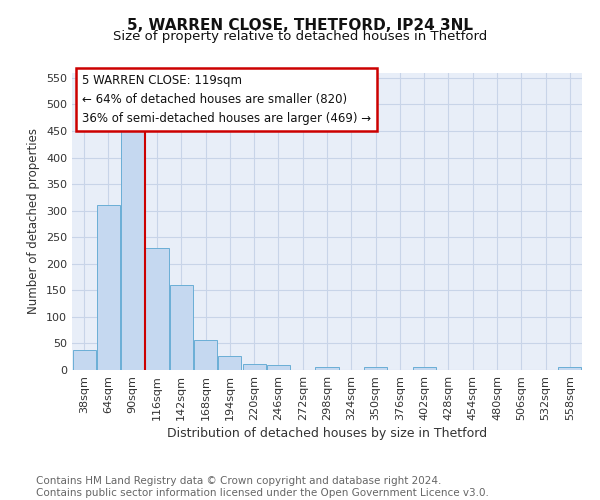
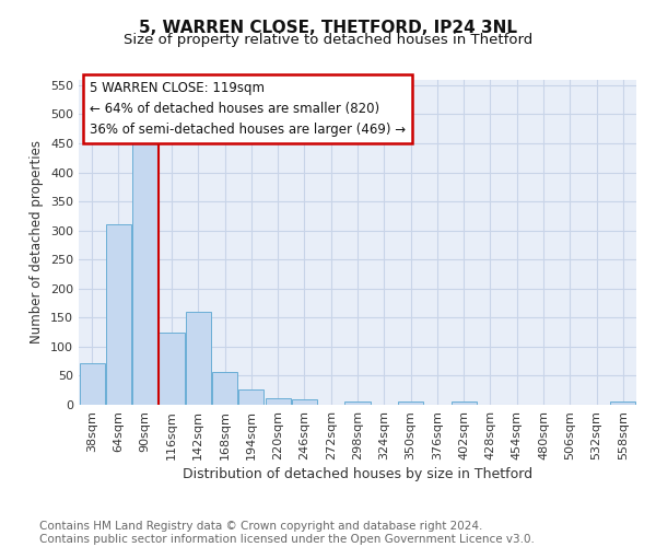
38sqm: 38 -> 72
116sqm: 230 -> 124
